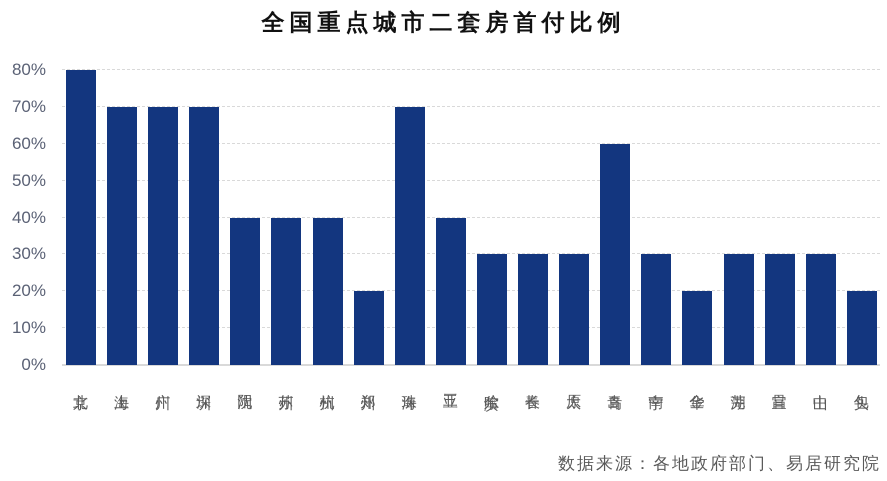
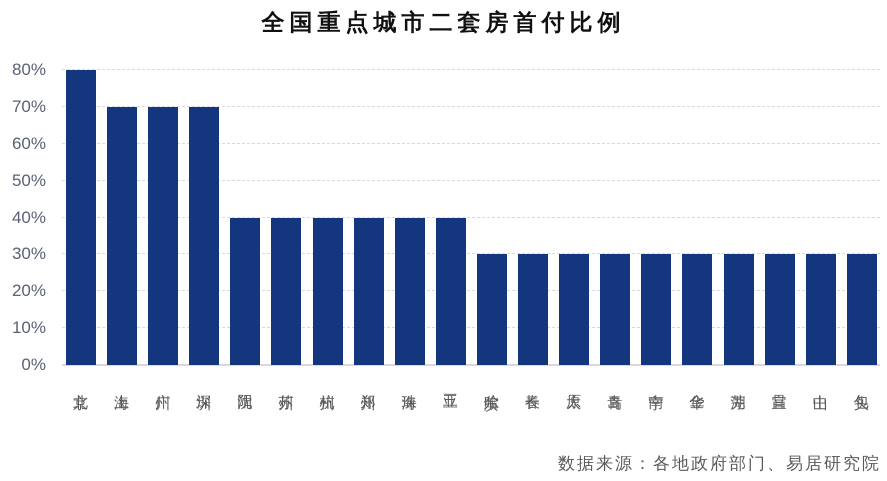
郑州: 20% -> 40%
珠海: 70% -> 40%
青岛: 60% -> 30%
金华: 20% -> 30%
包头: 20% -> 30%
